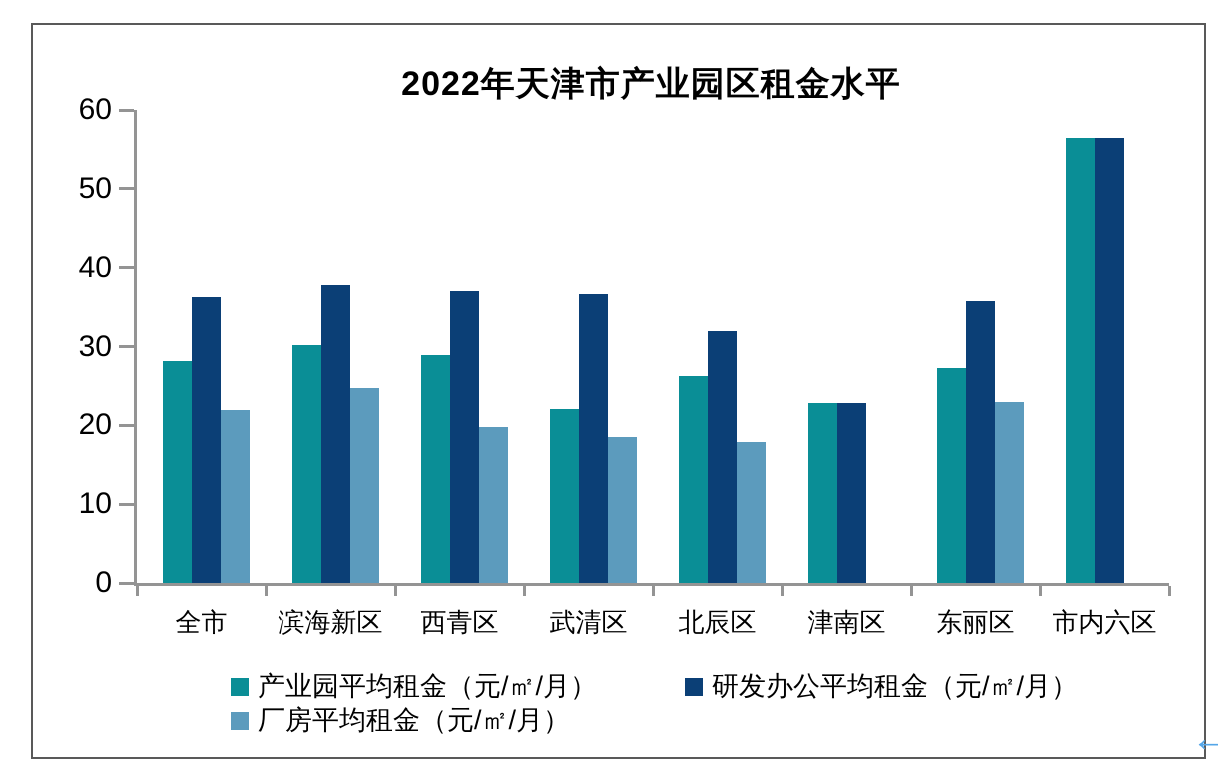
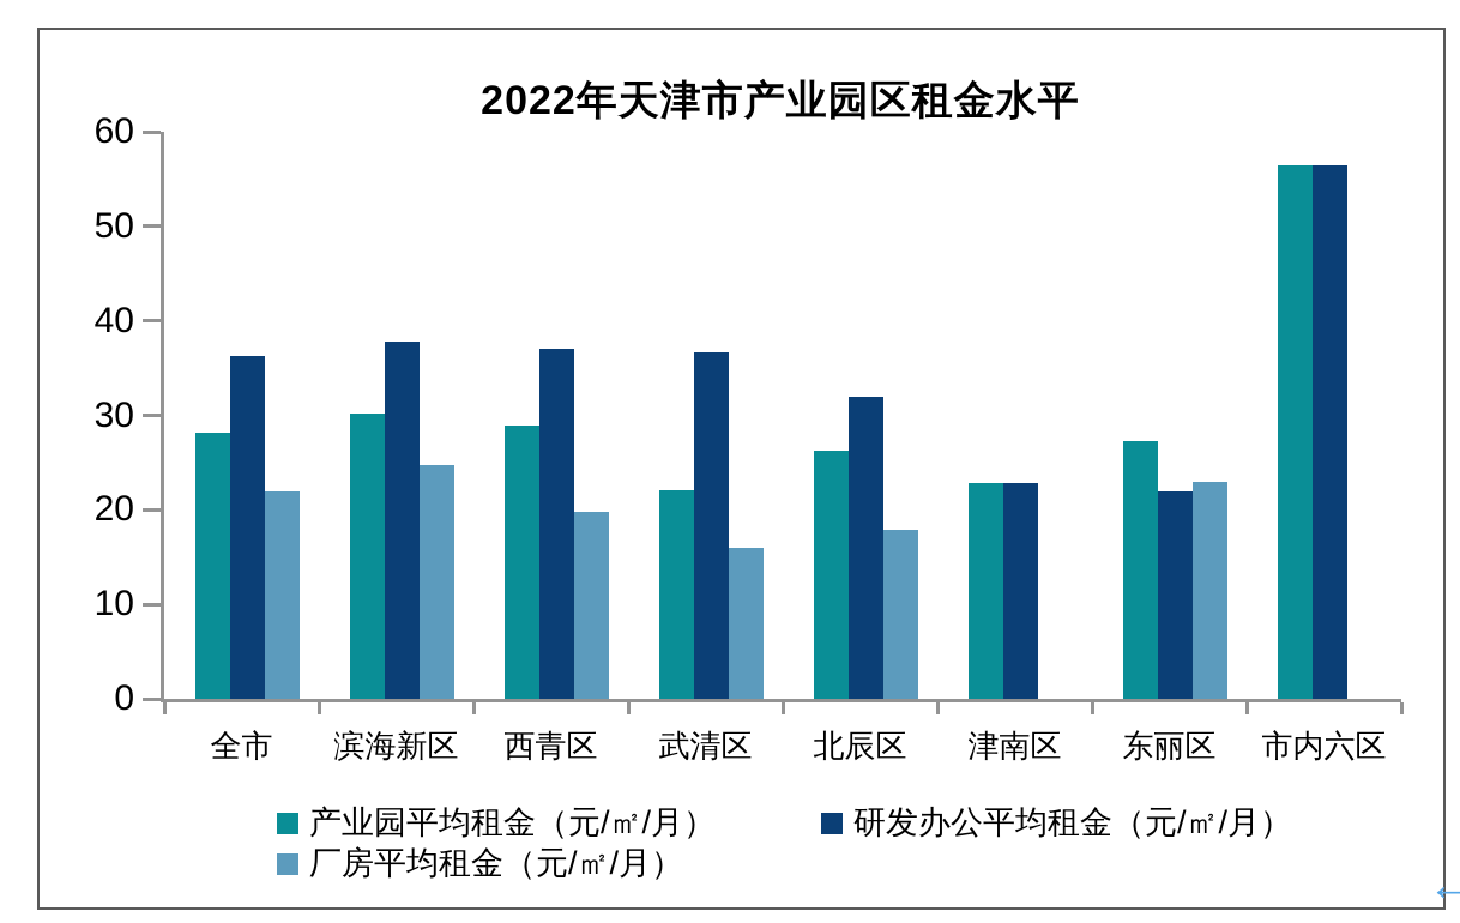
厂房平均租金（元/㎡/月）/武清区: 18 -> 16
研发办公平均租金（元/㎡/月）/东丽区: 36 -> 22
